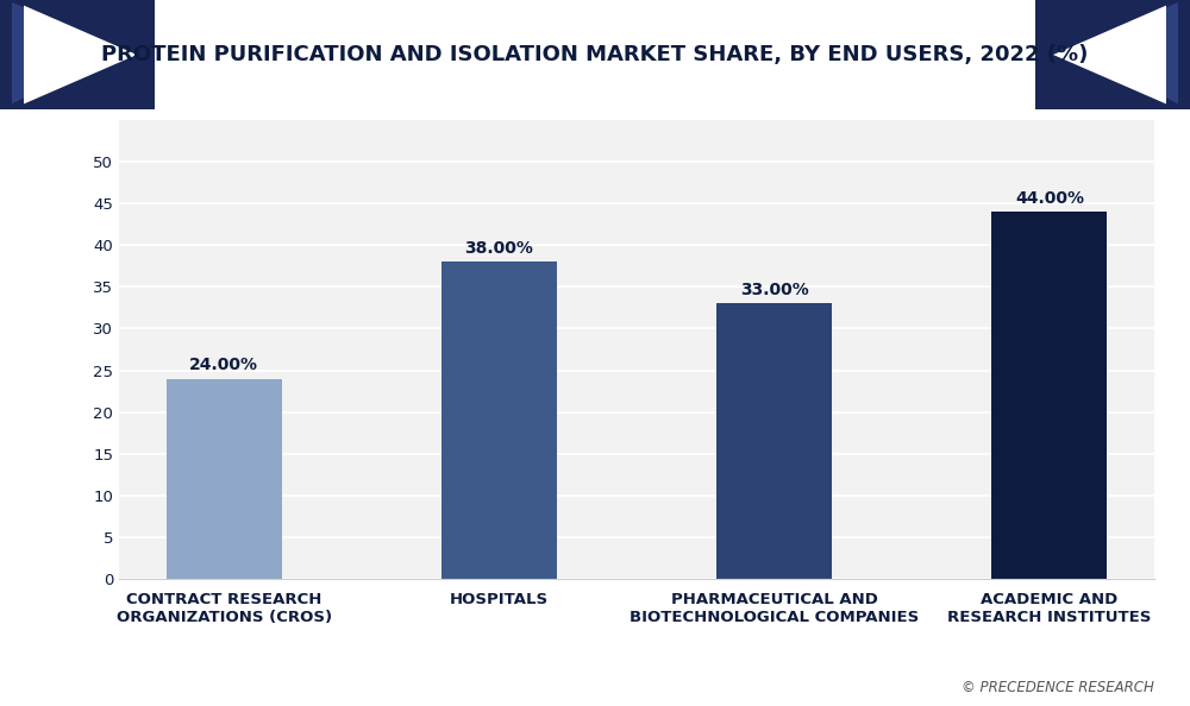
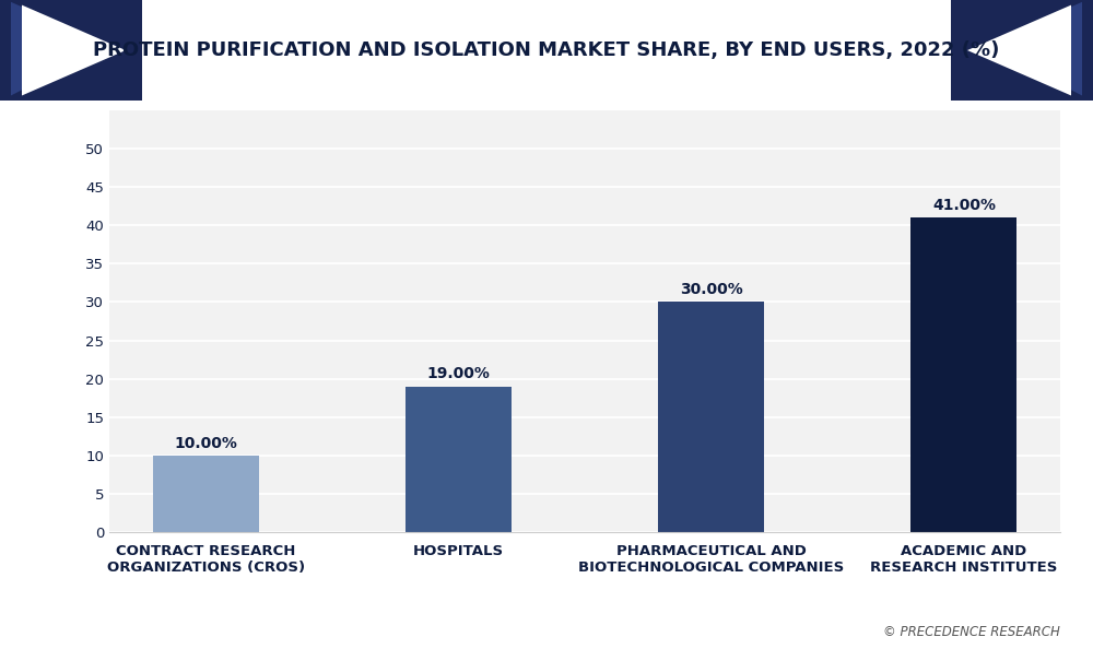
CONTRACT RESEARCH ORGANIZATIONS (CROS): 24.00% -> 10.00%
HOSPITALS: 38.00% -> 19.00%
PHARMACEUTICAL AND BIOTECHNOLOGICAL COMPANIES: 33.00% -> 30.00%
ACADEMIC AND RESEARCH INSTITUTES: 44.00% -> 41.00%
